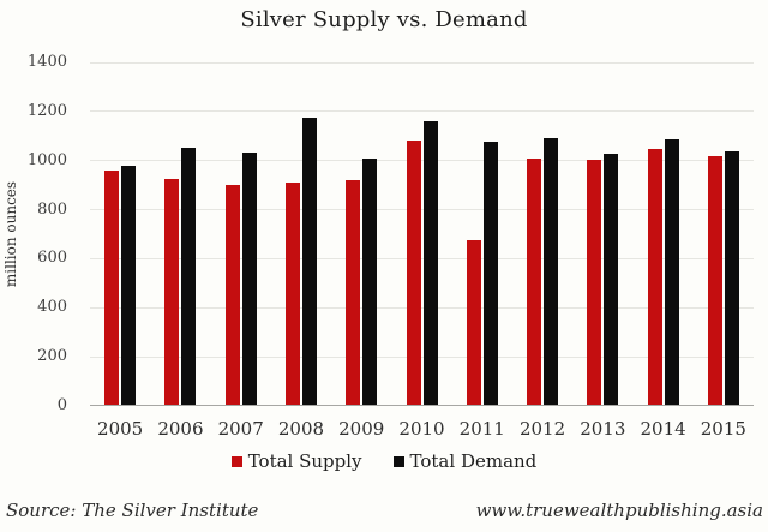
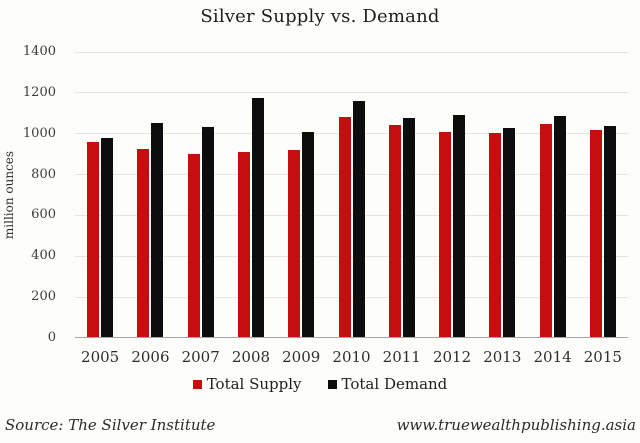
Total Supply/2011: 670 -> 1040
